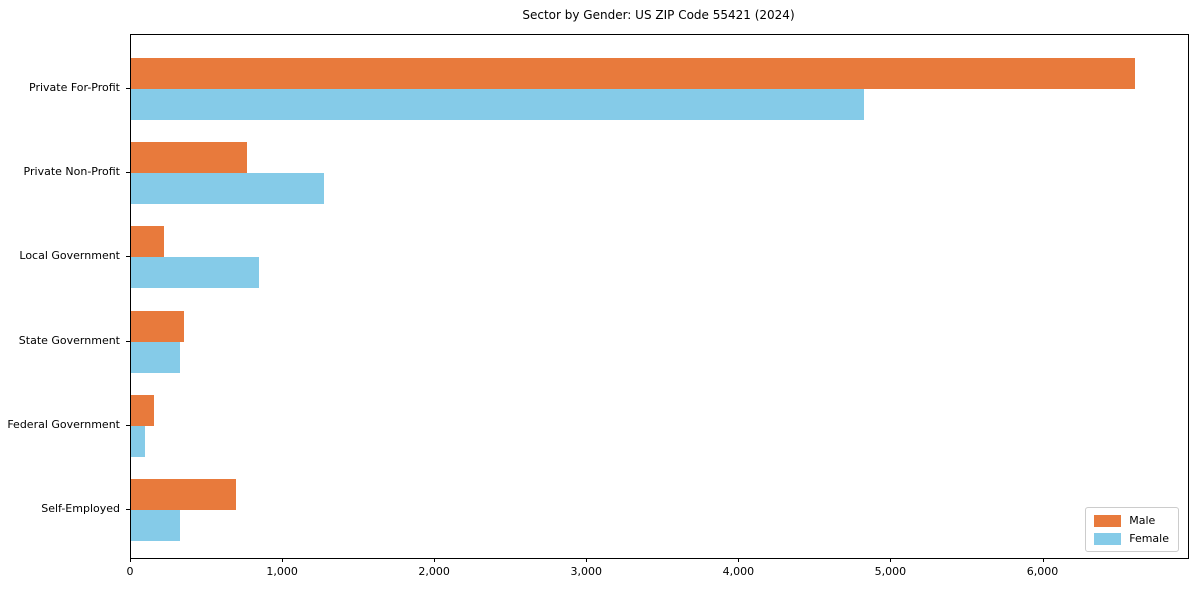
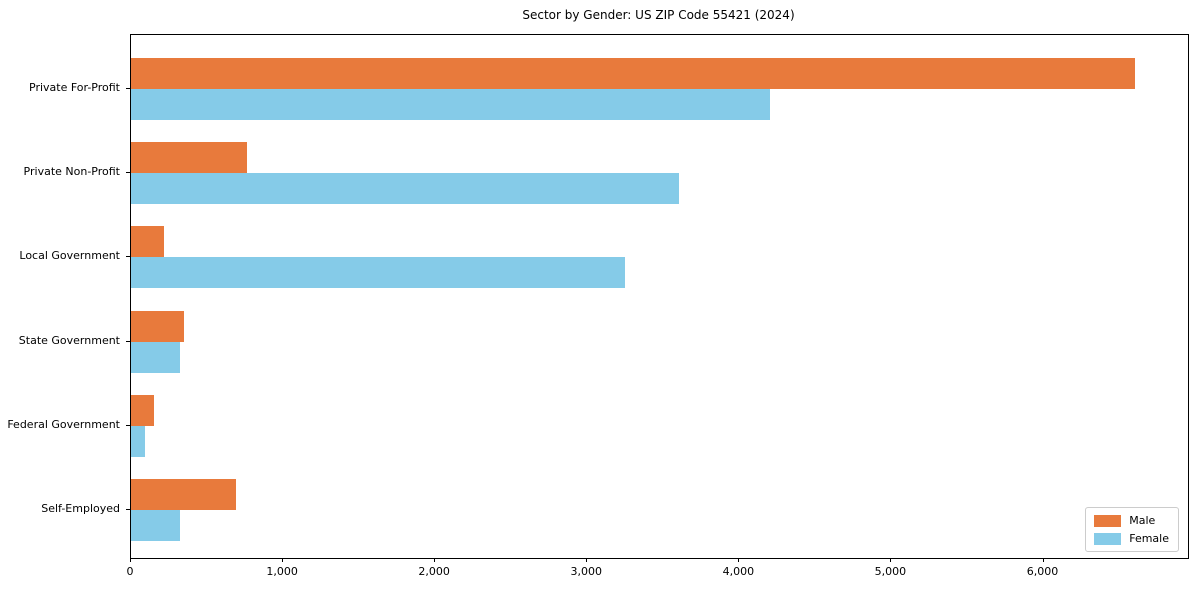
Female/Private For-Profit: 4820 -> 4200
Female/Private Non-Profit: 1270 -> 3600
Female/Local Government: 840 -> 3250
